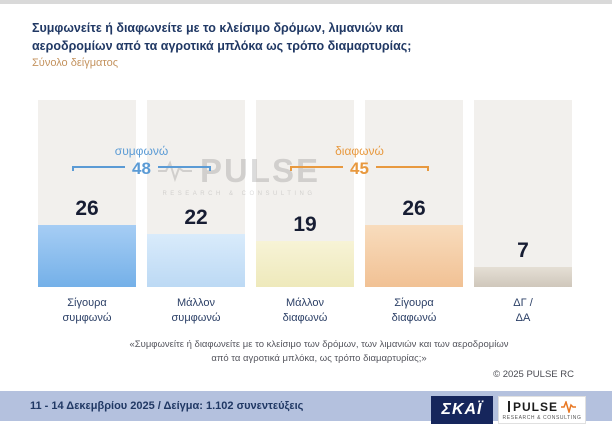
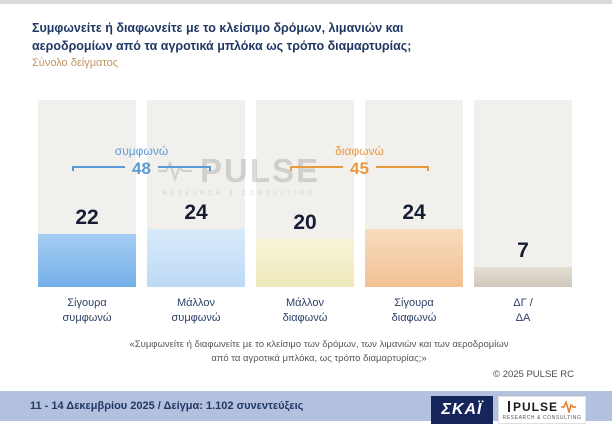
Σίγουρα συμφωνώ: 26 -> 22
Μάλλον συμφωνώ: 22 -> 24
Μάλλον διαφωνώ: 19 -> 20
Σίγουρα διαφωνώ: 26 -> 24
